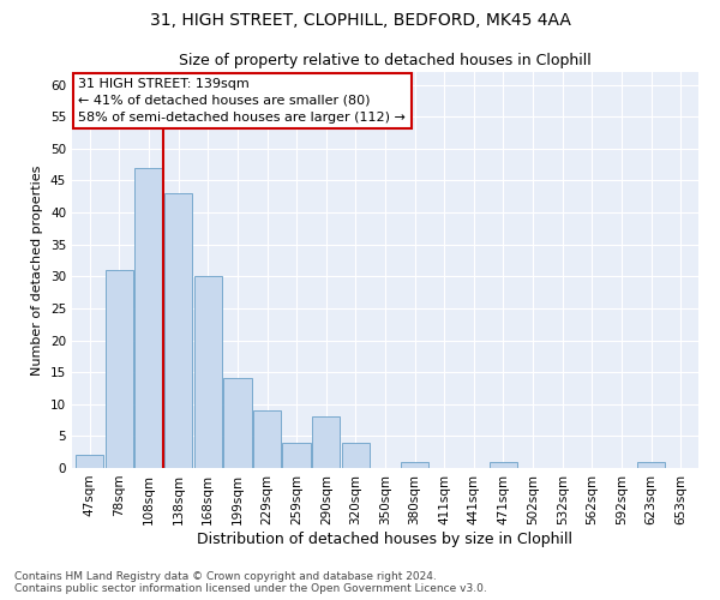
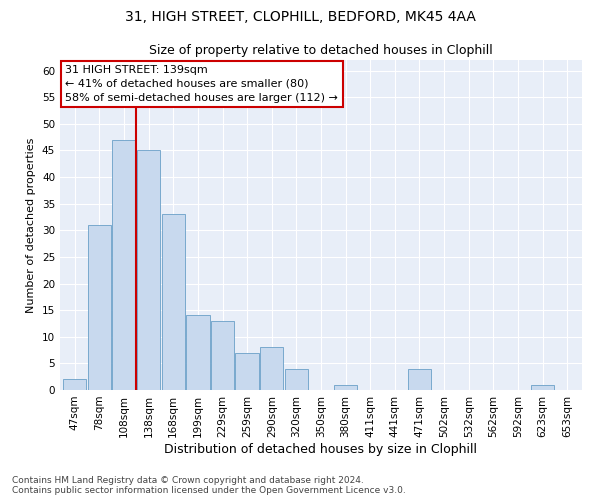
138sqm: 43 -> 45
168sqm: 30 -> 33
229sqm: 9 -> 13
259sqm: 4 -> 7
471sqm: 1 -> 4
